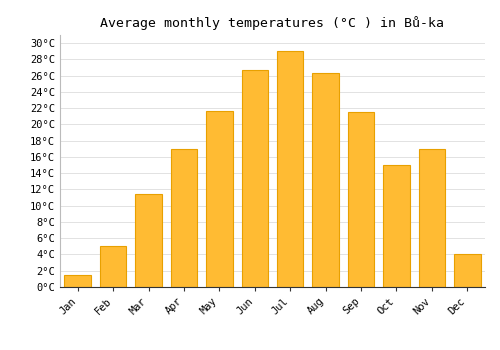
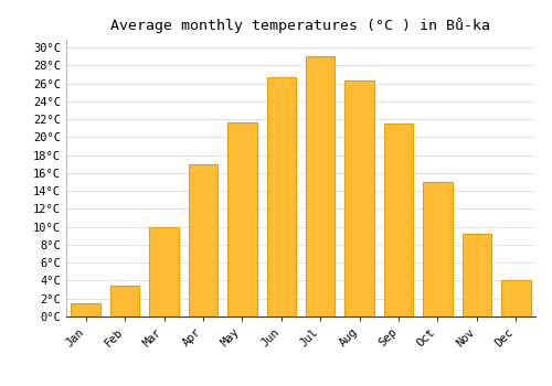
Feb: 5.0°C -> 3.5°C
Mar: 11.4°C -> 10.0°C
Nov: 17.0°C -> 9.2°C
